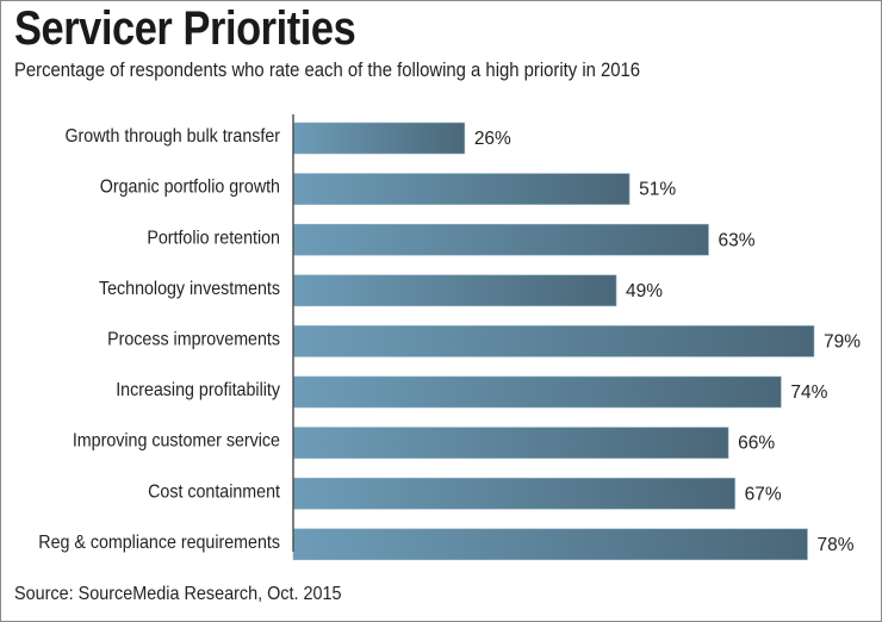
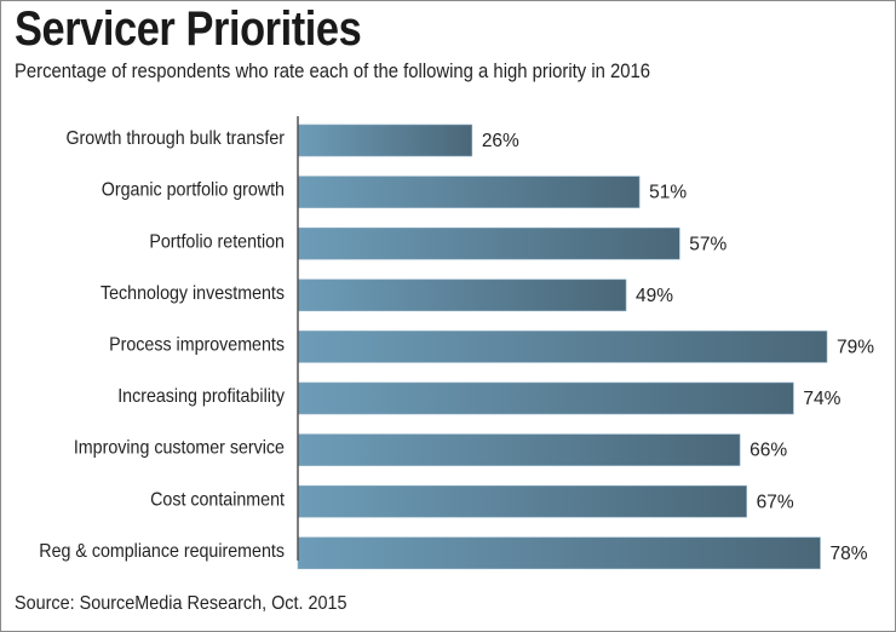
Portfolio retention: 63% -> 57%
